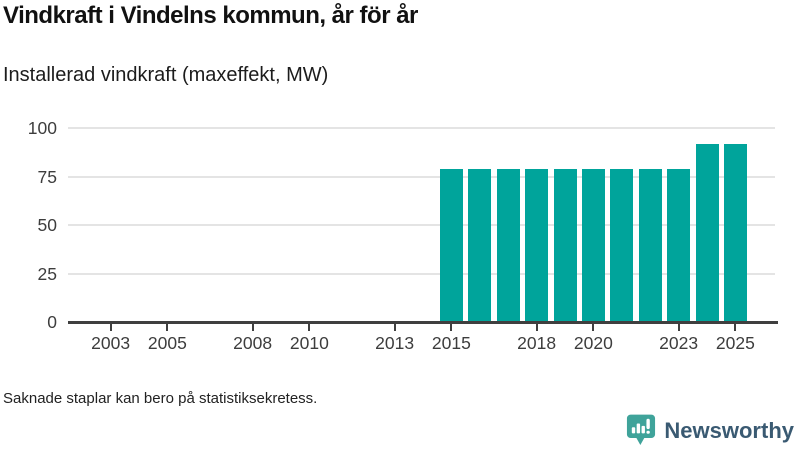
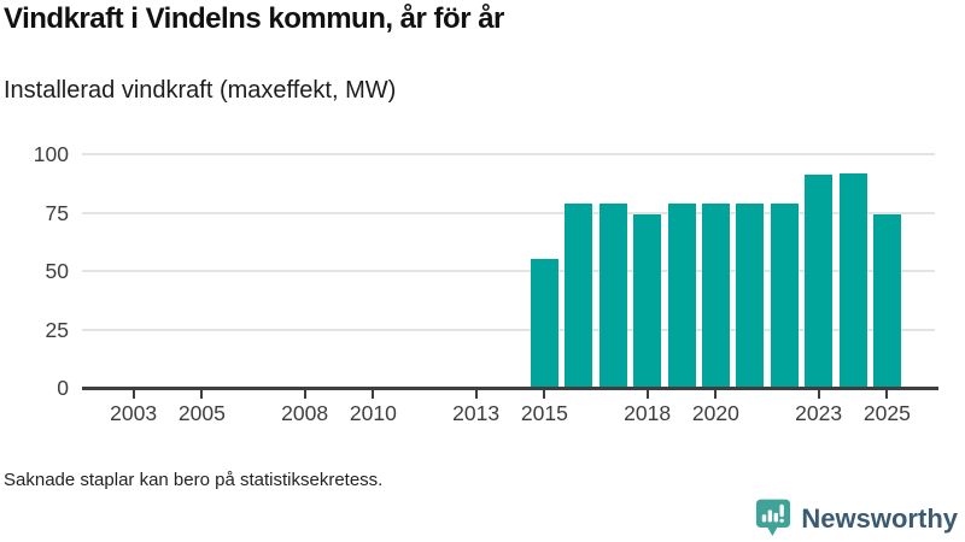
2015: 79 -> 55
2018: 79 -> 74
2023: 79 -> 91
2025: 92 -> 74
